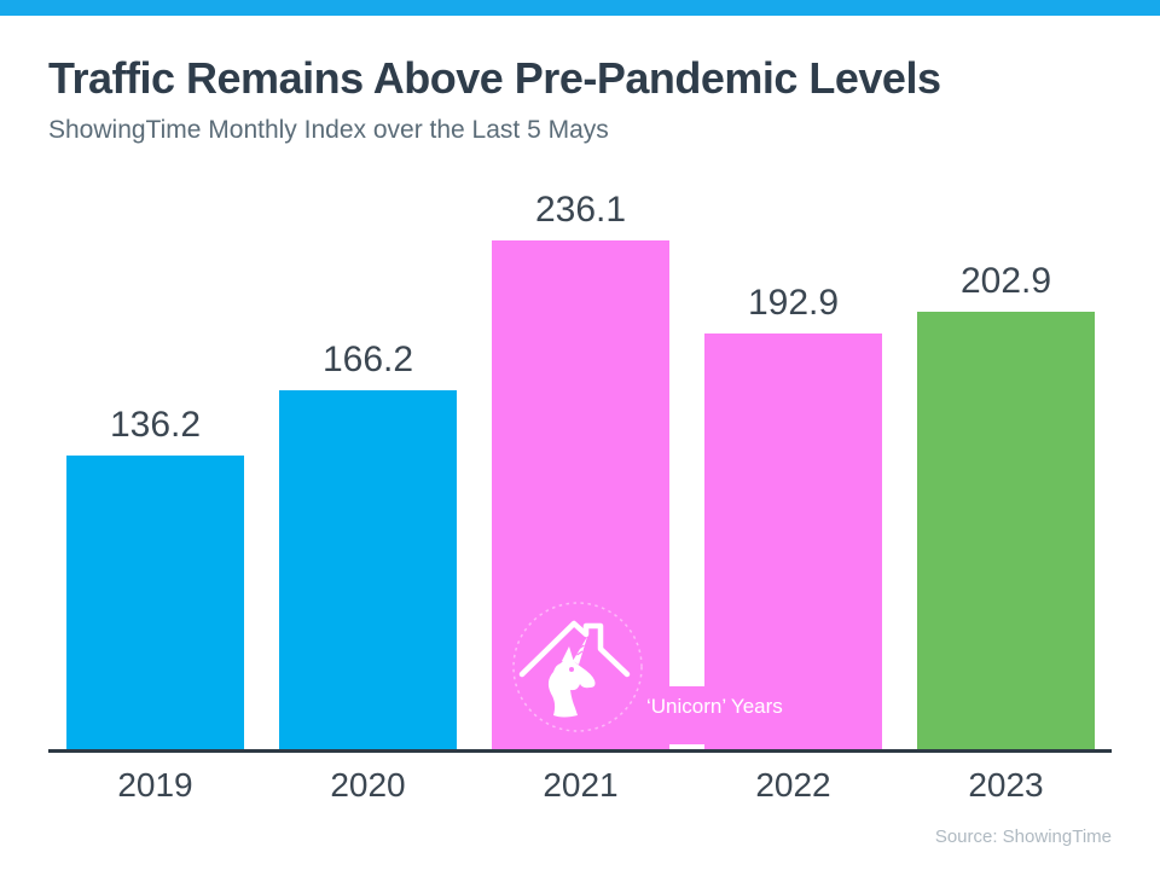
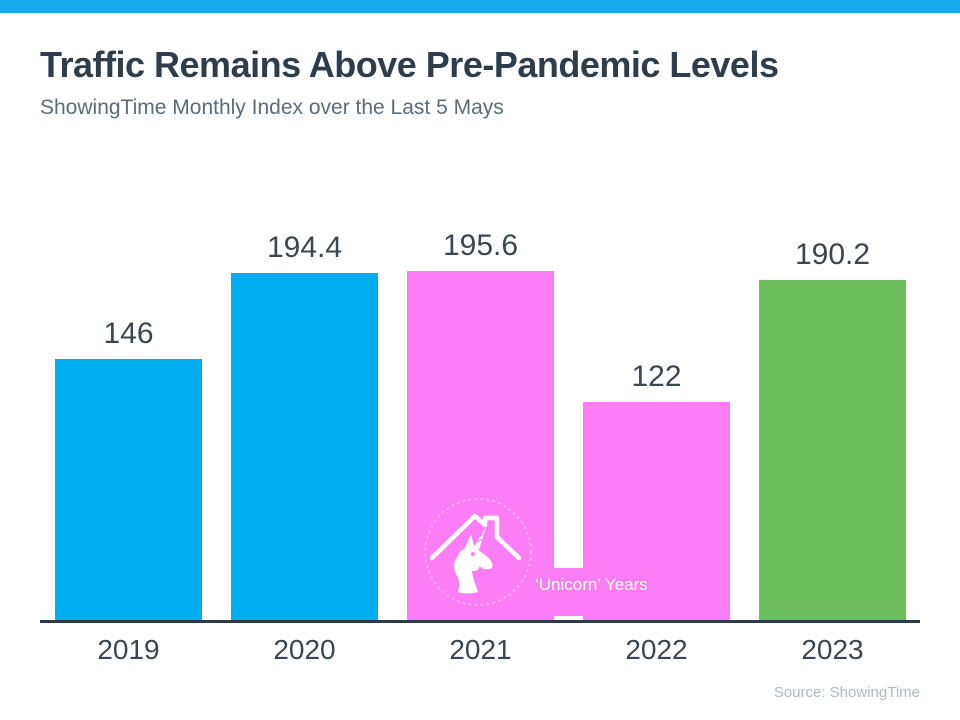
2019: 136.2 -> 146
2020: 166.2 -> 194.4
2021: 236.1 -> 195.6
2022: 192.9 -> 122
2023: 202.9 -> 190.2
